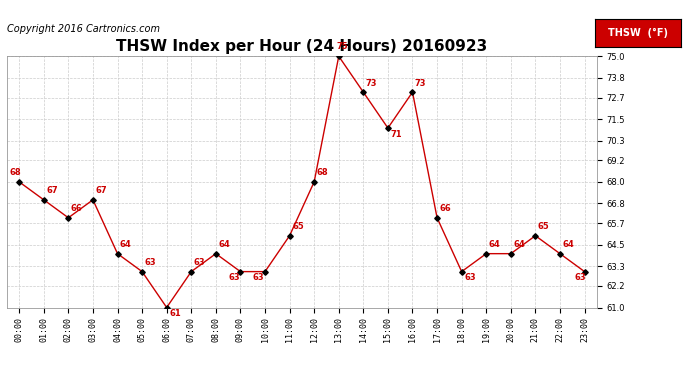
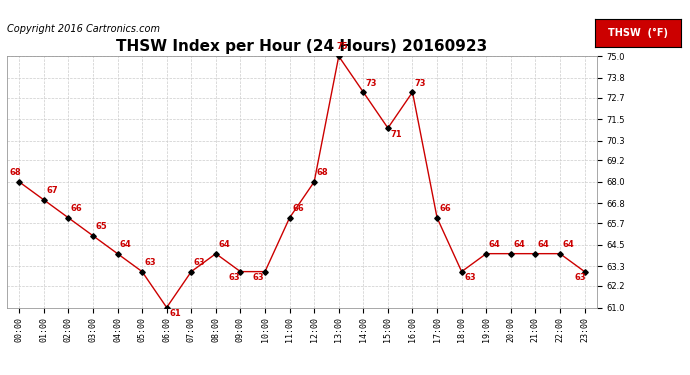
03:00: 67 -> 65
11:00: 65 -> 66
21:00: 65 -> 64
